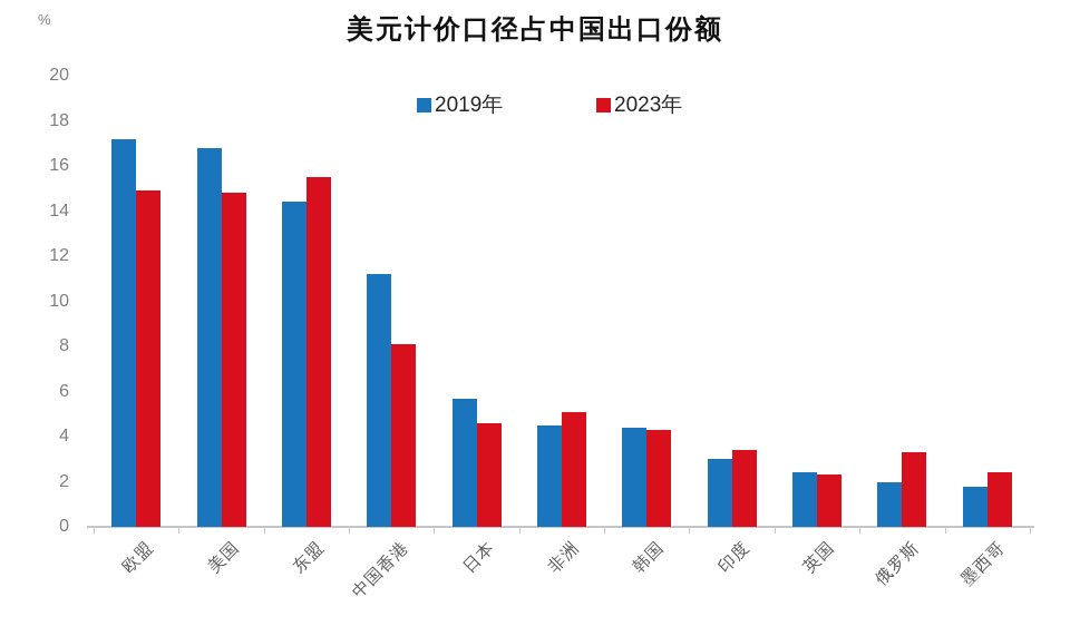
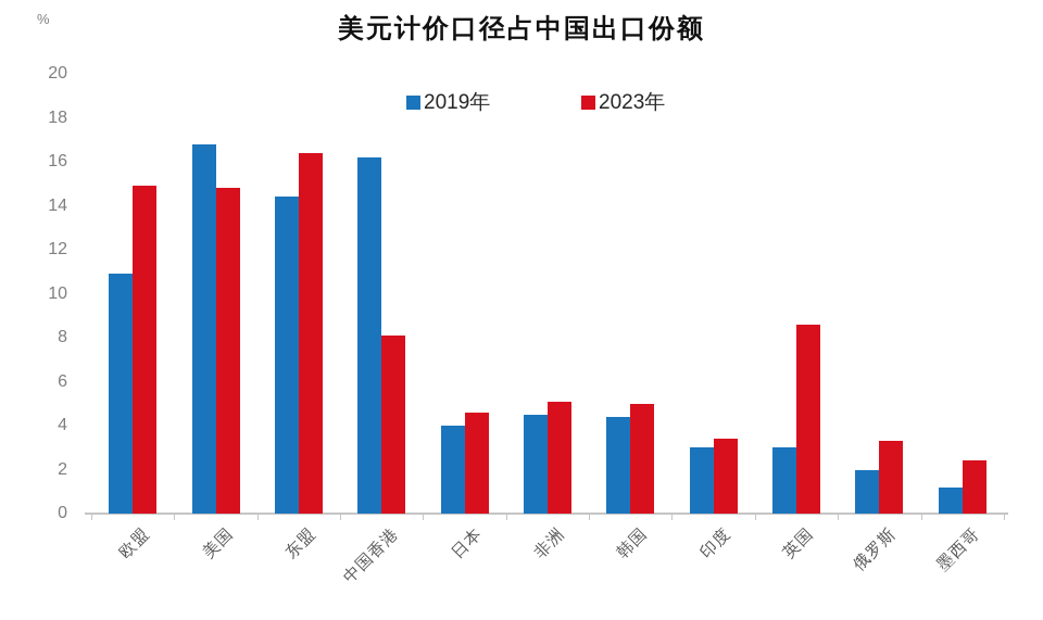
2019年/欧盟: 17.2 -> 10.9
2023年/东盟: 15.5 -> 16.4
2019年/中国香港: 11.2 -> 16.2
2019年/日本: 5.7 -> 4.0
2023年/韩国: 4.3 -> 5.0
2019年/英国: 2.4 -> 3.0
2023年/英国: 2.3 -> 8.6
2019年/墨西哥: 1.8 -> 1.2
